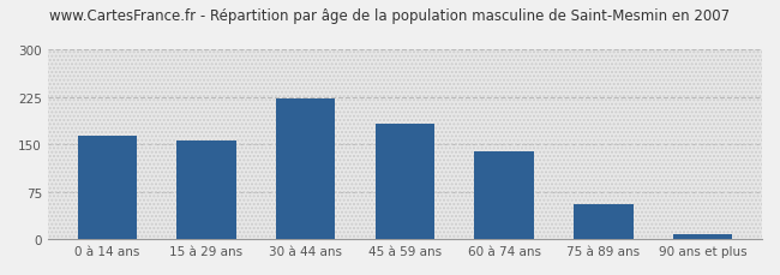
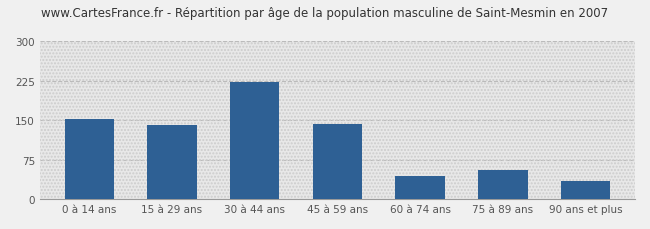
0 à 14 ans: 163 -> 152
15 à 29 ans: 155 -> 140
45 à 59 ans: 182 -> 142
60 à 74 ans: 138 -> 44
90 ans et plus: 7 -> 34
